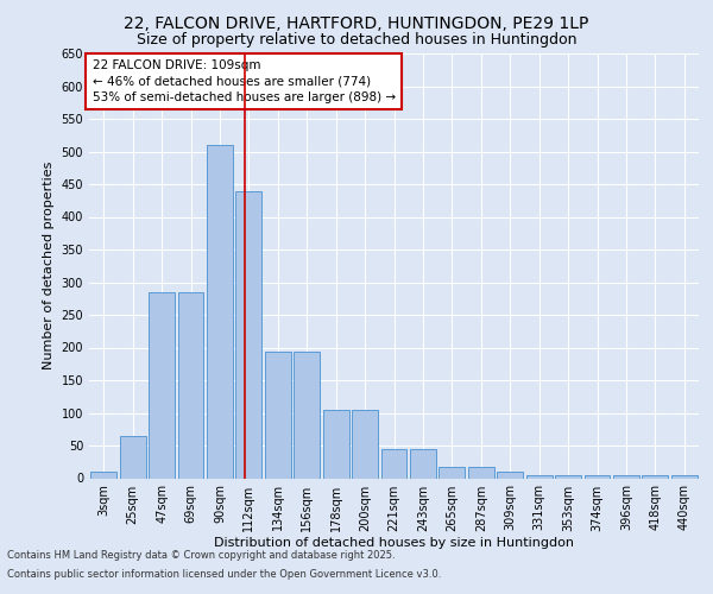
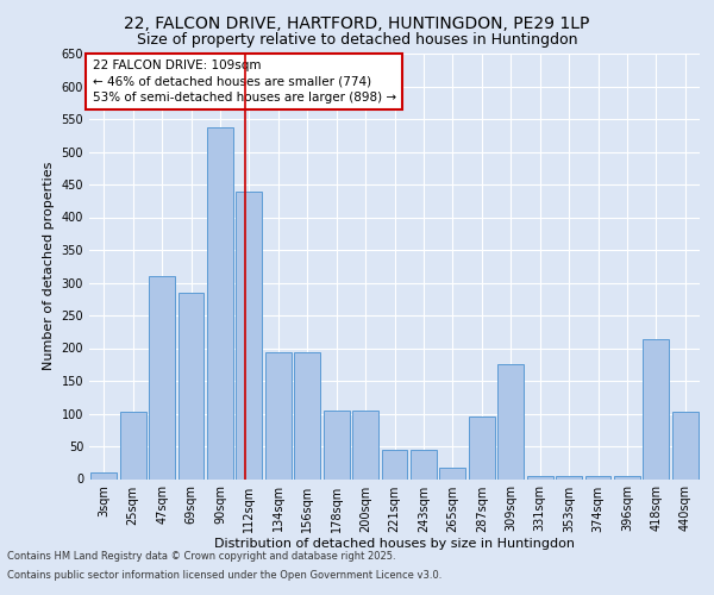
25sqm: 65 -> 102
47sqm: 285 -> 310
90sqm: 510 -> 538
287sqm: 18 -> 96
309sqm: 10 -> 176
418sqm: 5 -> 214
440sqm: 5 -> 102
